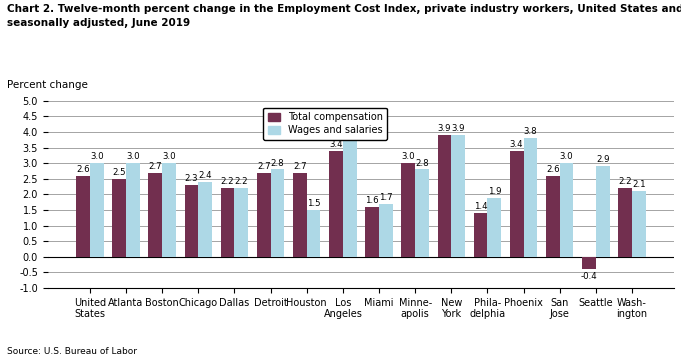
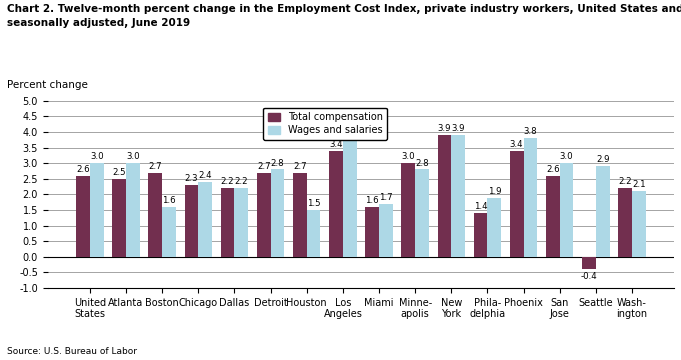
Wages and salaries/Boston: 3.0 -> 1.6
